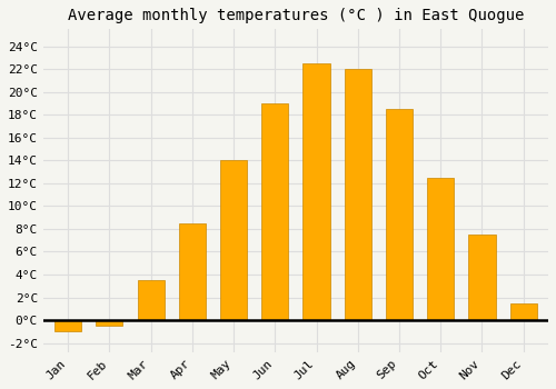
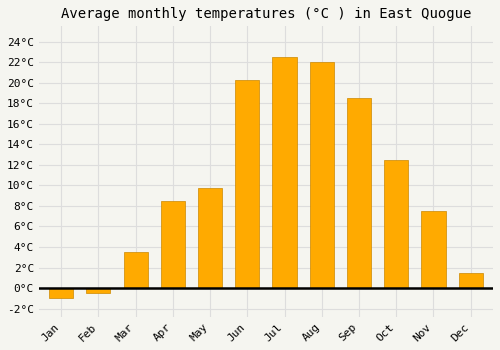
May: 14.0°C -> 9.7°C
Jun: 19.0°C -> 20.3°C
